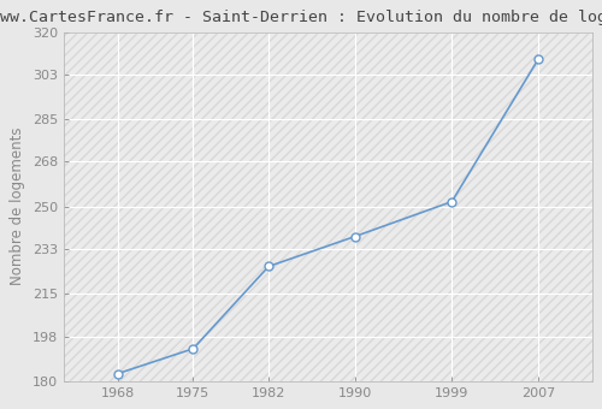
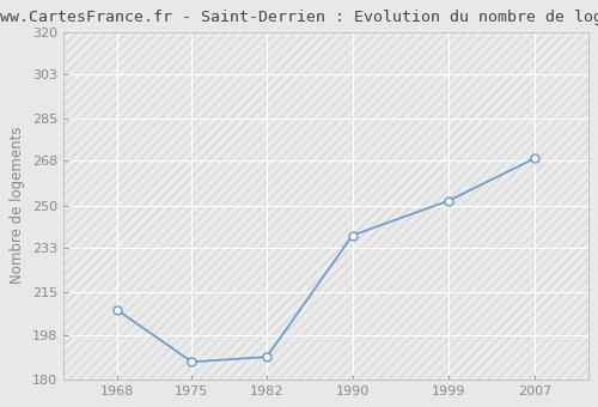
1968: 183 -> 208
1975: 193 -> 187
1982: 226 -> 189
2007: 309 -> 269
